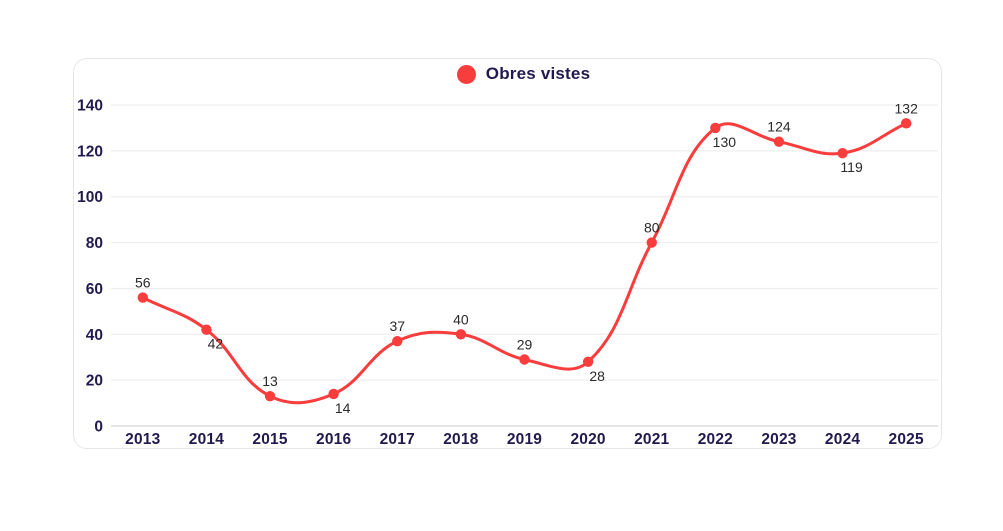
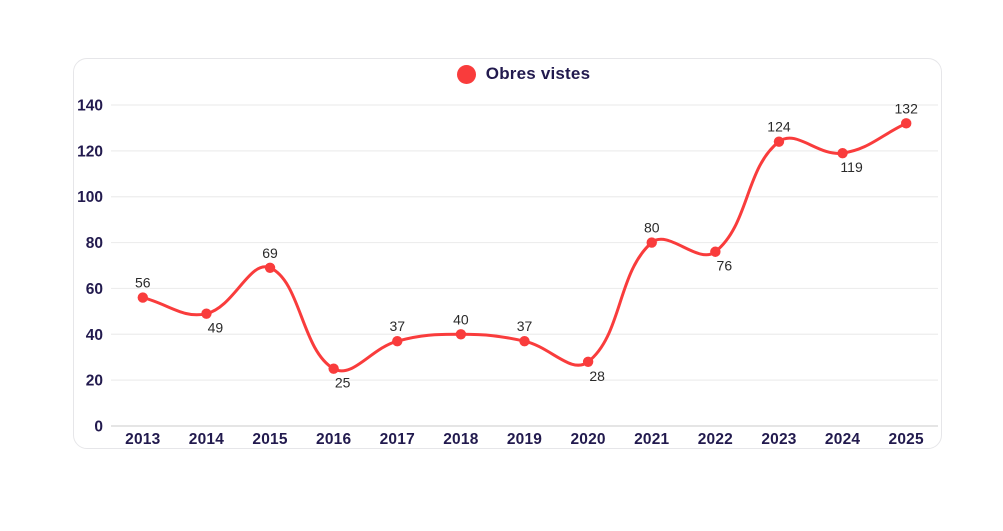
2014: 42 -> 49
2015: 13 -> 69
2016: 14 -> 25
2019: 29 -> 37
2022: 130 -> 76
